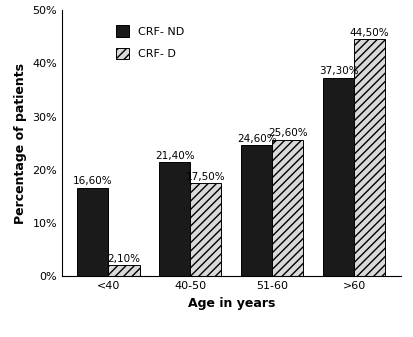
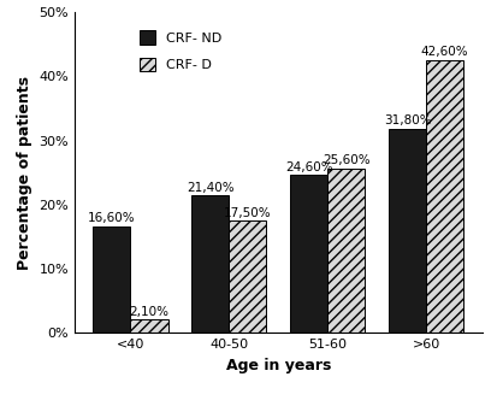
CRF- ND/>60: 37,30% -> 31,80%
CRF- D/>60: 44,50% -> 42,60%
